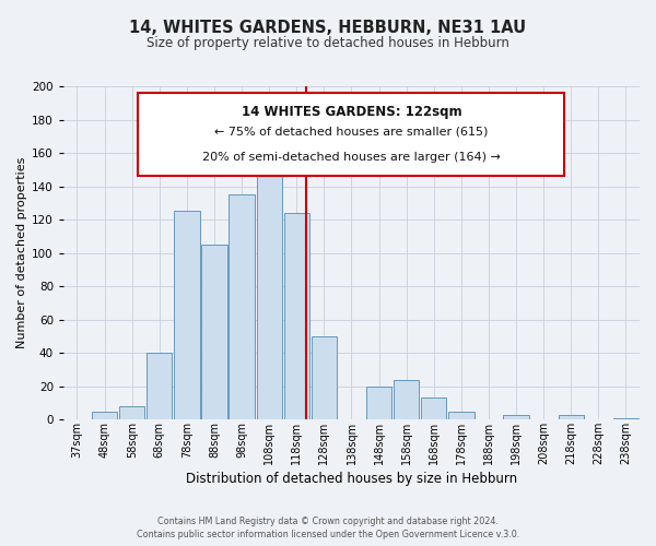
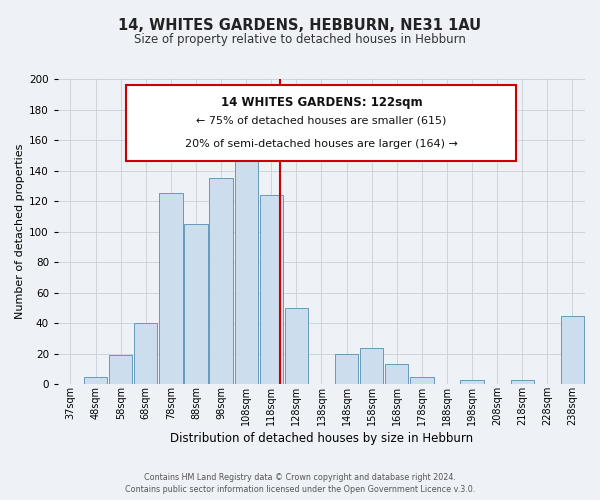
58sqm: 8 -> 19
238sqm: 1 -> 45
